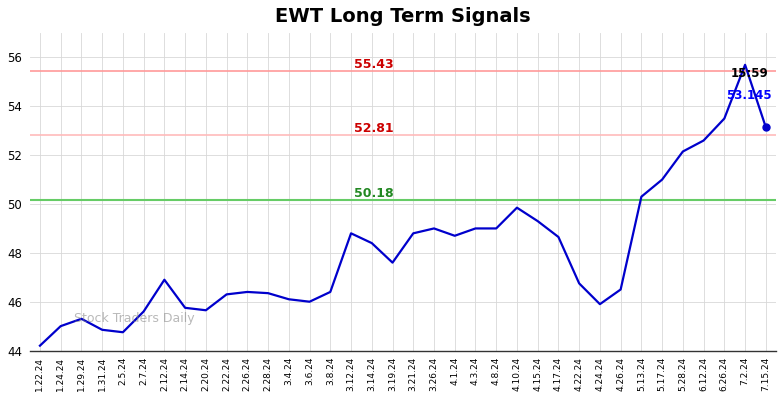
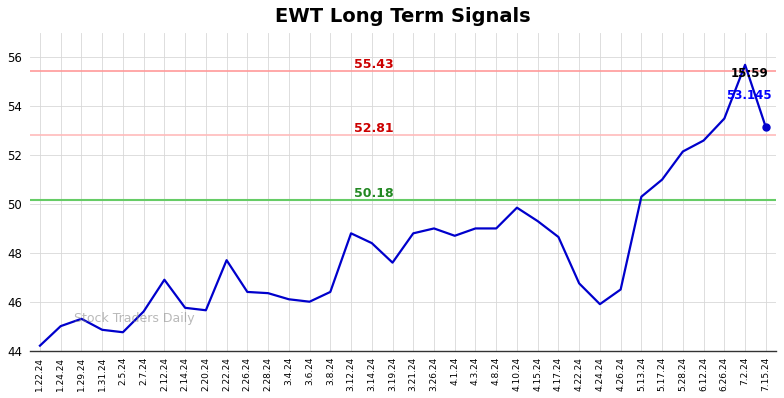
2.22.24: 46.30 -> 47.70
